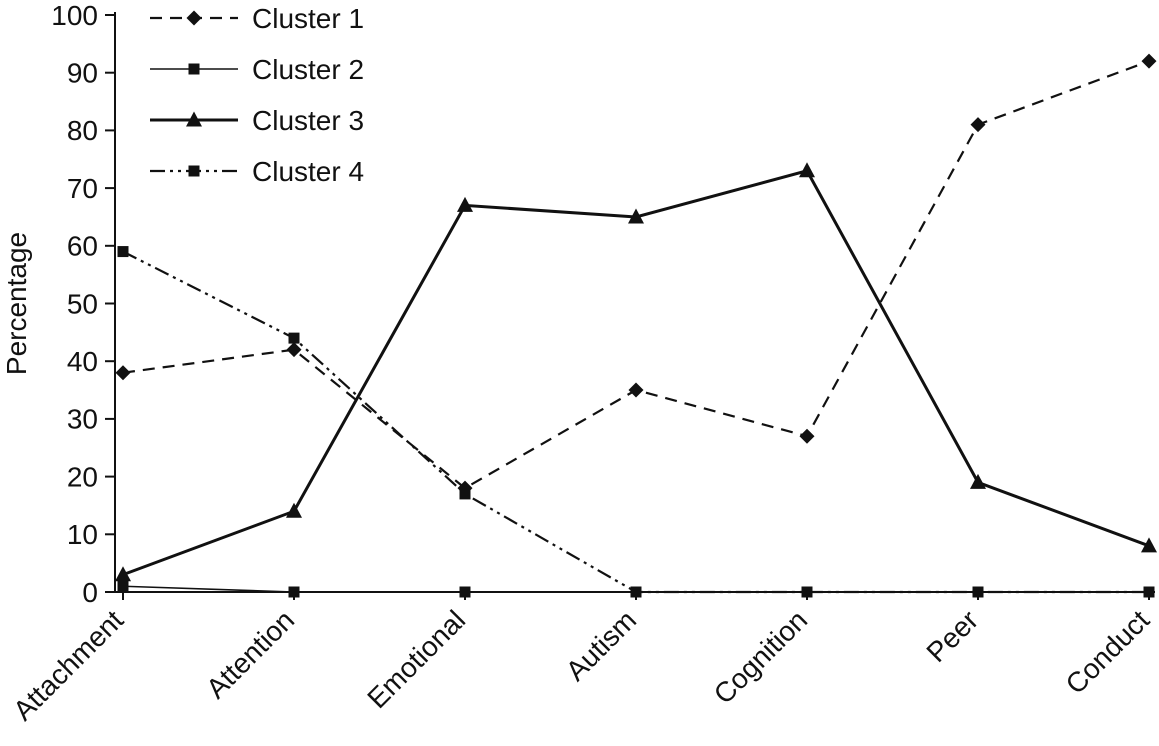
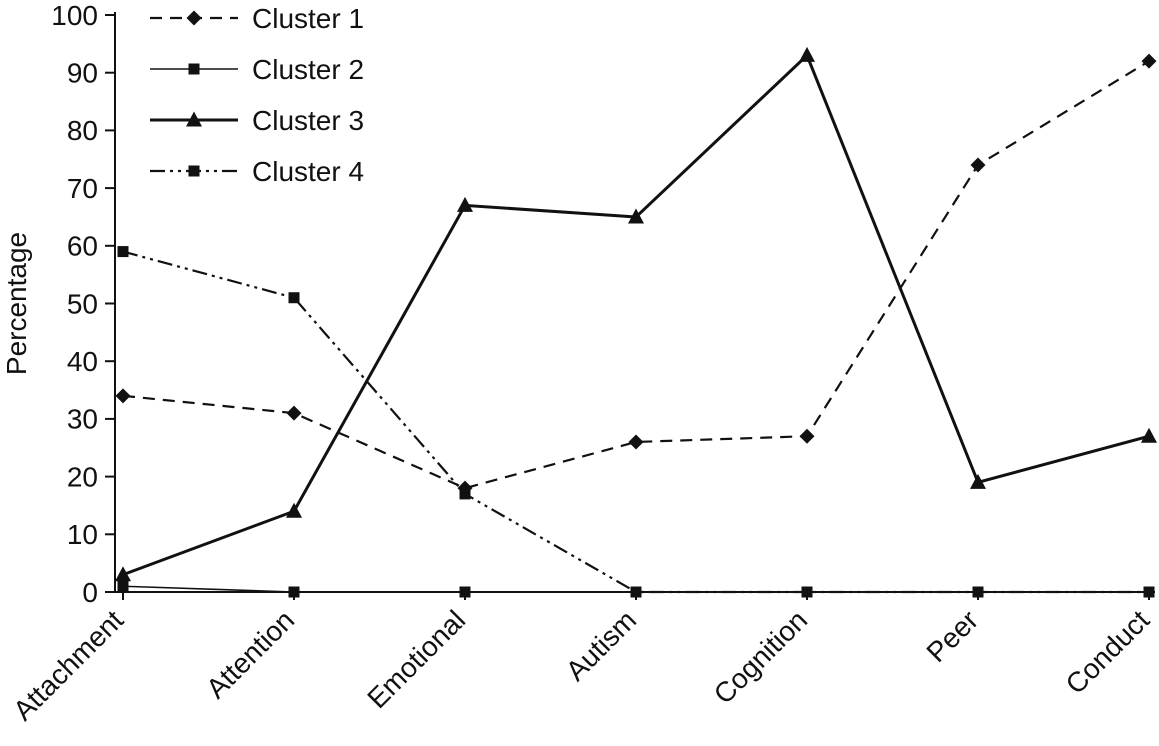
Cluster 1/Attachment: 38 -> 34
Cluster 1/Attention: 42 -> 31
Cluster 4/Attention: 44 -> 51
Cluster 1/Autism: 35 -> 26
Cluster 3/Cognition: 73 -> 93
Cluster 1/Peer: 81 -> 74
Cluster 3/Conduct: 8 -> 27
